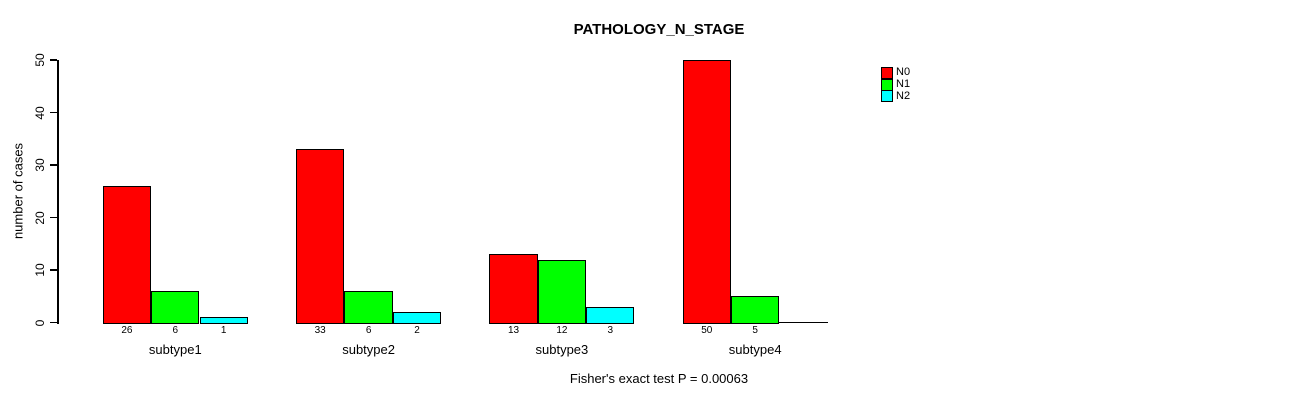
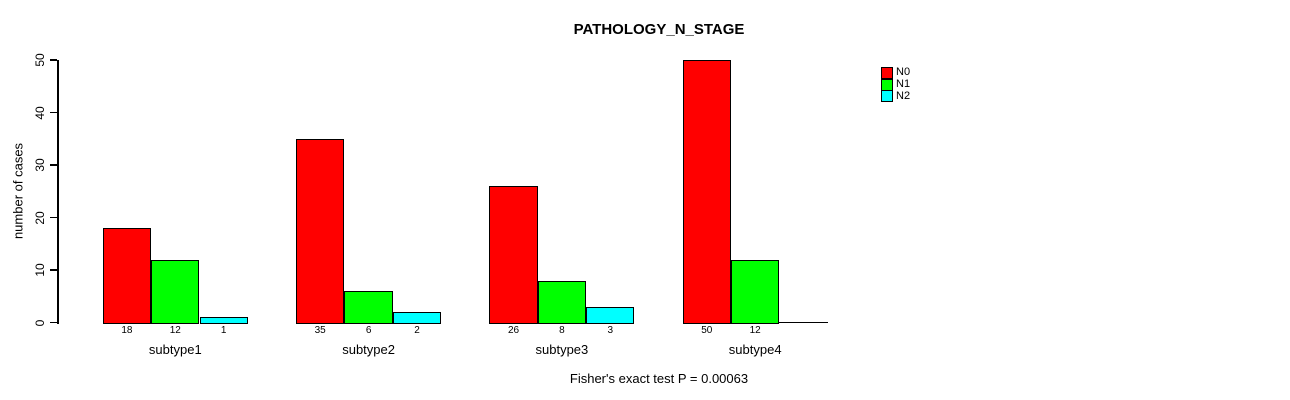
N0/subtype1: 26 -> 18
N1/subtype1: 6 -> 12
N0/subtype2: 33 -> 35
N0/subtype3: 13 -> 26
N1/subtype3: 12 -> 8
N1/subtype4: 5 -> 12
